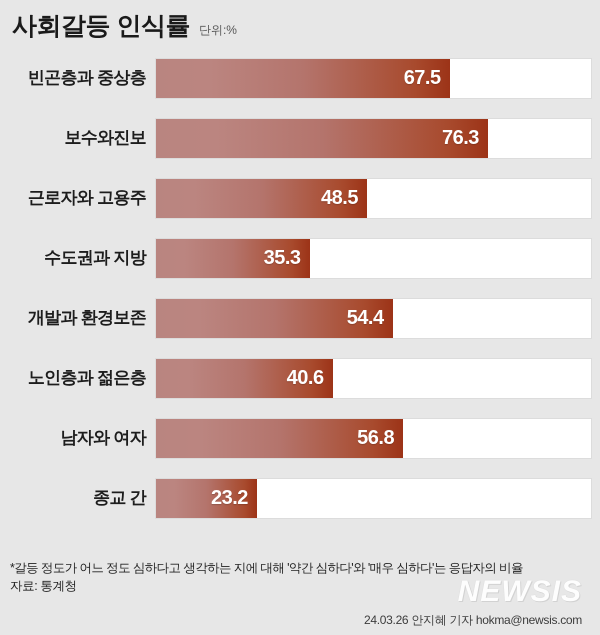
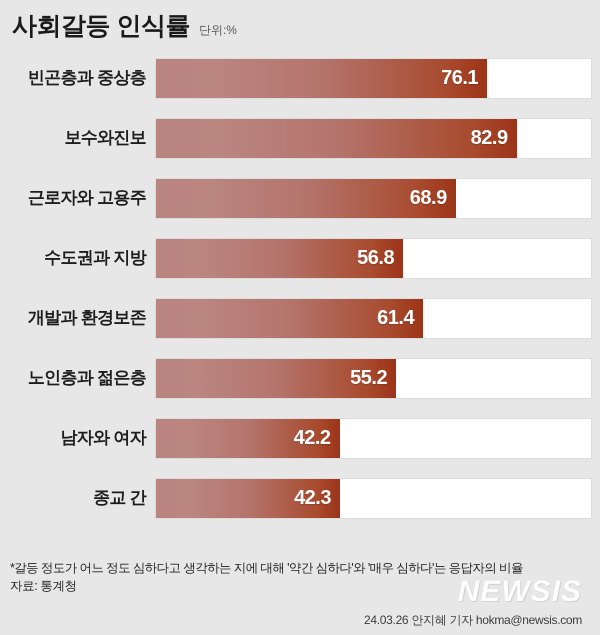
빈곤층과 중상층: 67.5 -> 76.1
보수와진보: 76.3 -> 82.9
근로자와 고용주: 48.5 -> 68.9
수도권과 지방: 35.3 -> 56.8
개발과 환경보존: 54.4 -> 61.4
노인층과 젊은층: 40.6 -> 55.2
남자와 여자: 56.8 -> 42.2
종교 간: 23.2 -> 42.3
